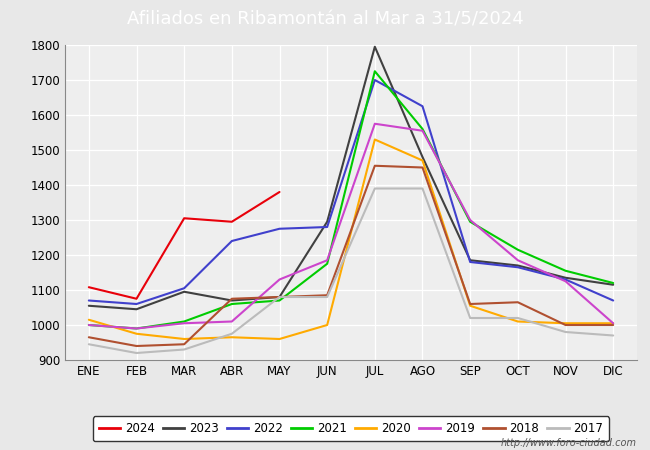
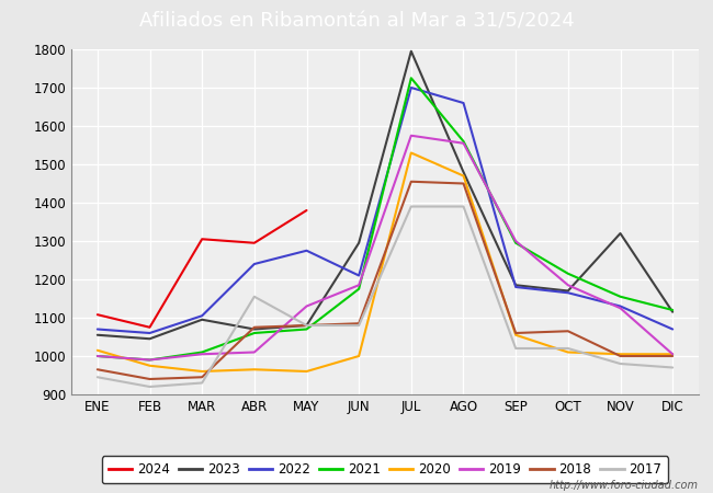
2017/ABR: 975 -> 1155
2022/JUN: 1280 -> 1210
2022/AGO: 1625 -> 1660
2023/NOV: 1135 -> 1320
